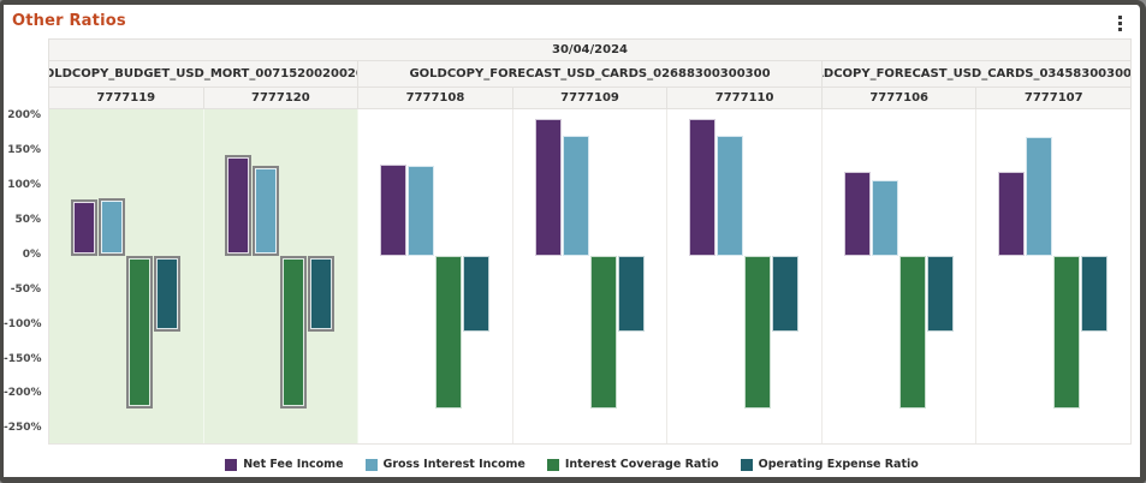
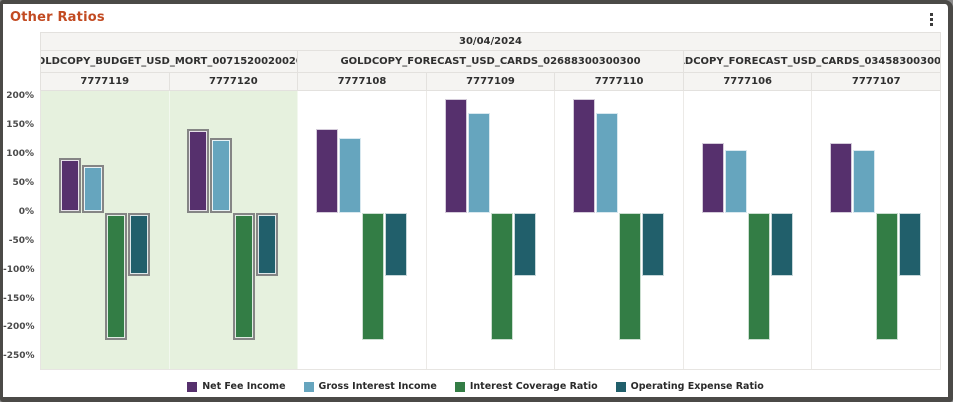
Net Fee Income/7777119: 80% -> 100%
Net Fee Income/7777108: 130% -> 140%
Gross Interest Income/7777107: 170% -> 110%
